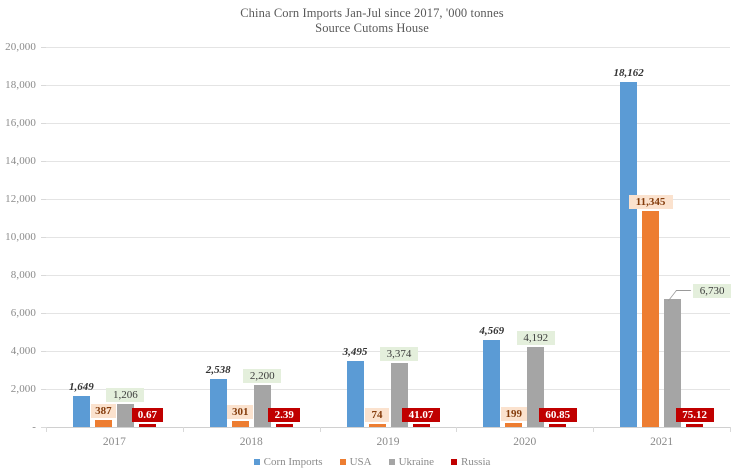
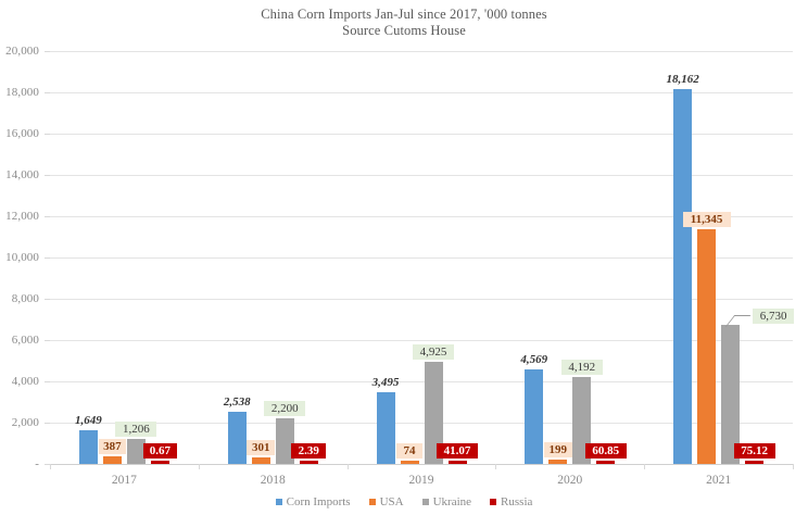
Ukraine/2019: 3,374 -> 4,925
